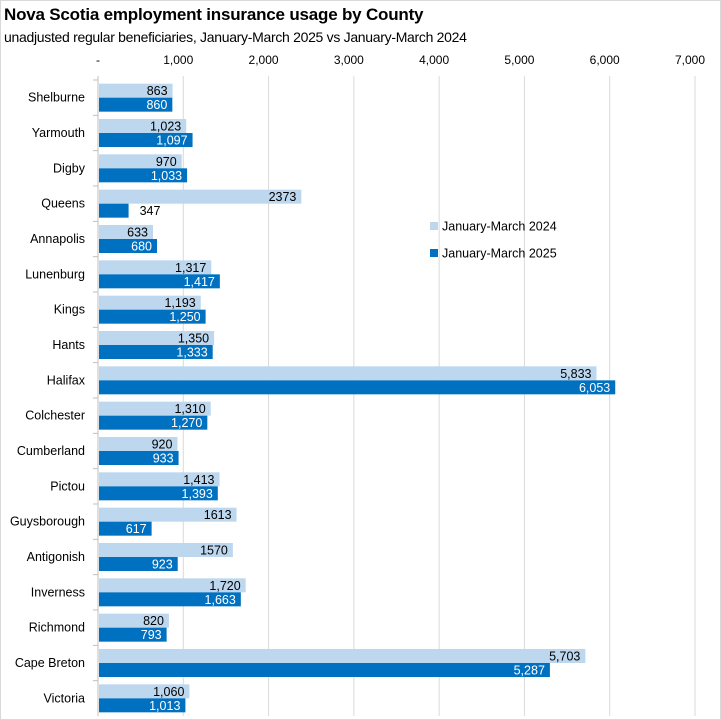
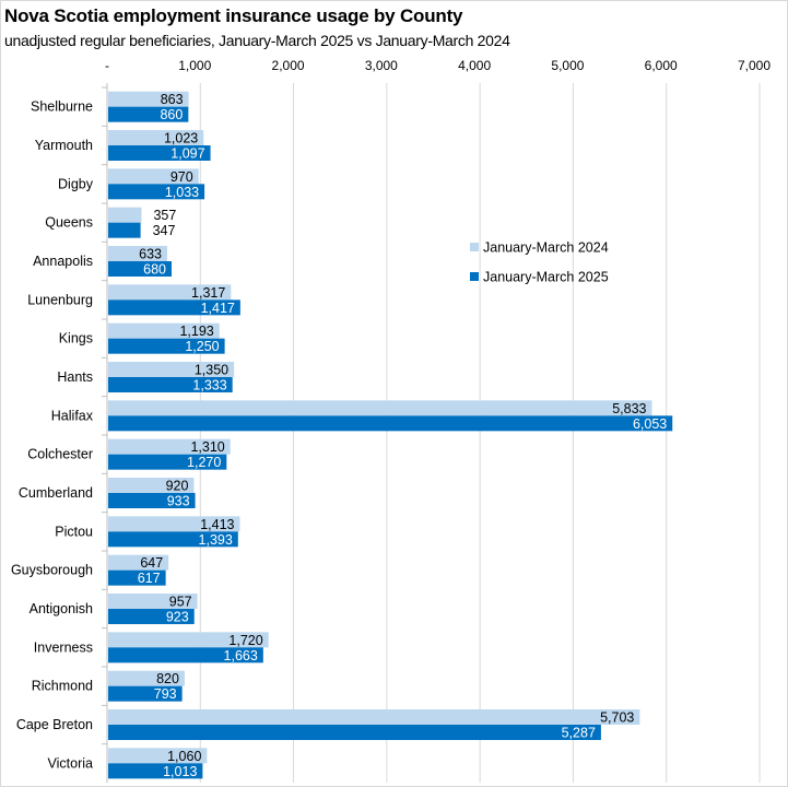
January-March 2024/Queens: 2373 -> 357
January-March 2024/Guysborough: 1613 -> 647
January-March 2024/Antigonish: 1570 -> 957
